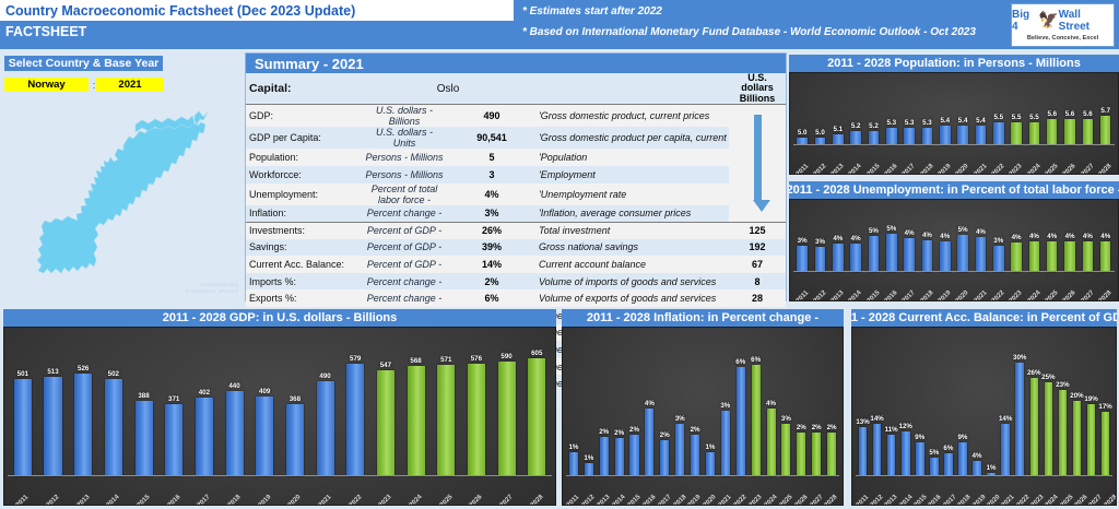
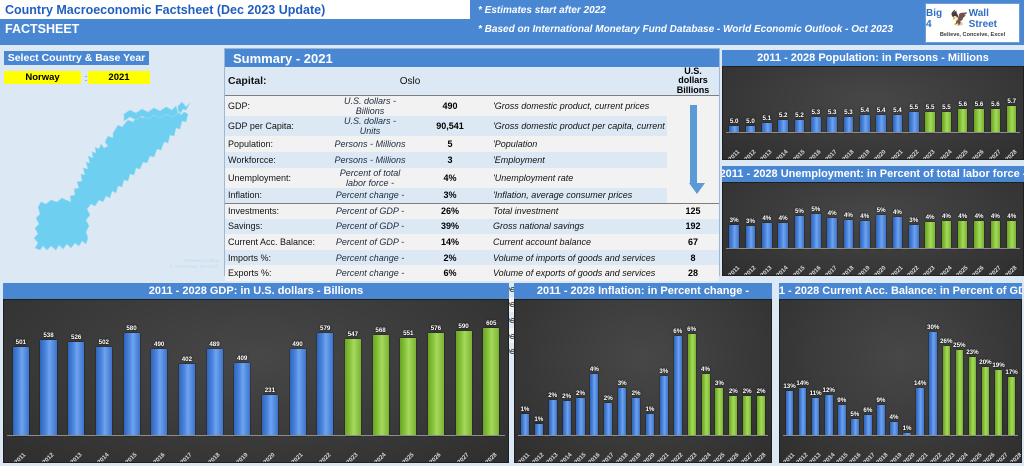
2011 - 2028 GDP: in U.S. dollars - Billions/2012: 513 -> 538
2011 - 2028 GDP: in U.S. dollars - Billions/2015: 388 -> 580
2011 - 2028 GDP: in U.S. dollars - Billions/2016: 371 -> 490
2011 - 2028 GDP: in U.S. dollars - Billions/2018: 440 -> 489
2011 - 2028 GDP: in U.S. dollars - Billions/2020: 368 -> 231
2011 - 2028 GDP: in U.S. dollars - Billions/2025: 571 -> 551
